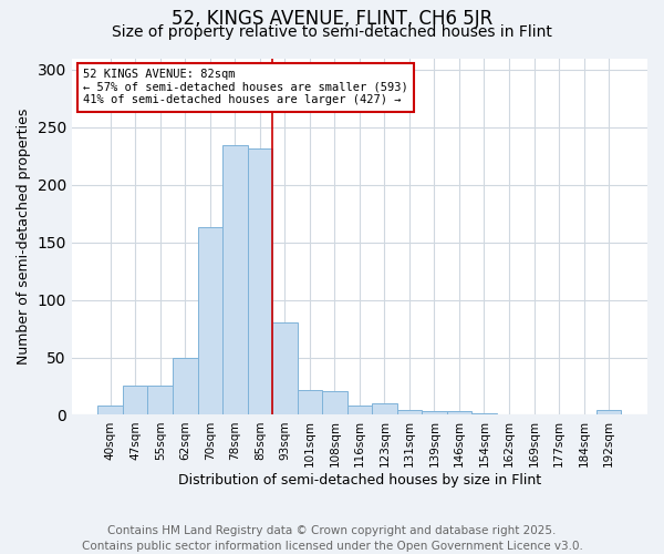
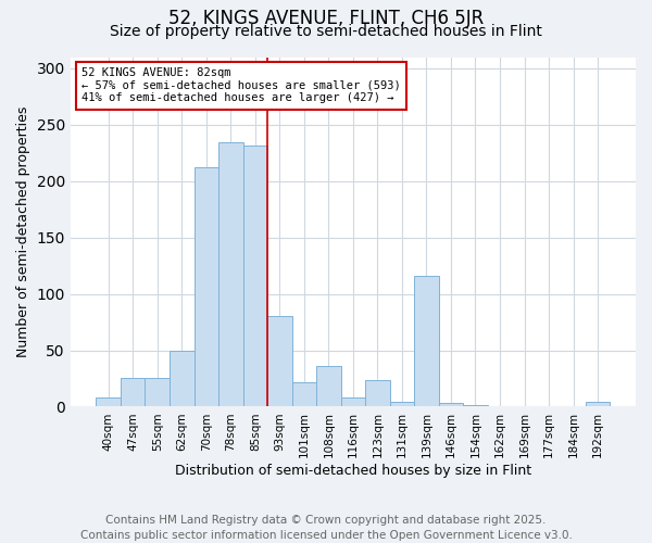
70sqm: 163 -> 212
108sqm: 21 -> 36
123sqm: 10 -> 24
139sqm: 3 -> 116
